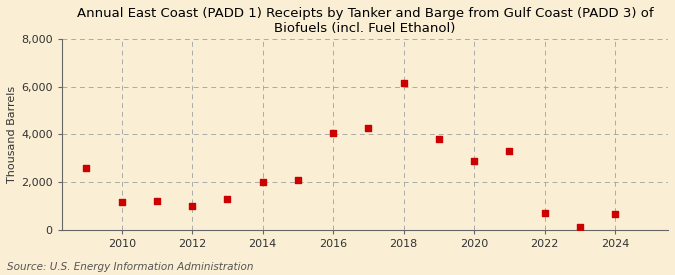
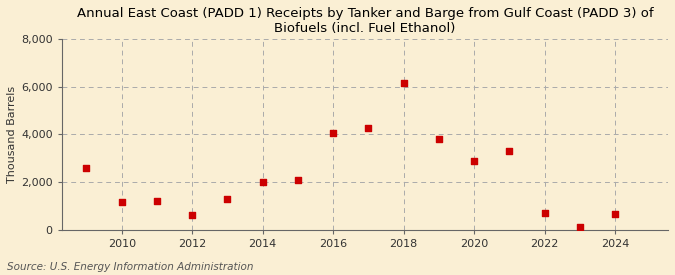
2012: 1,000 -> 600
